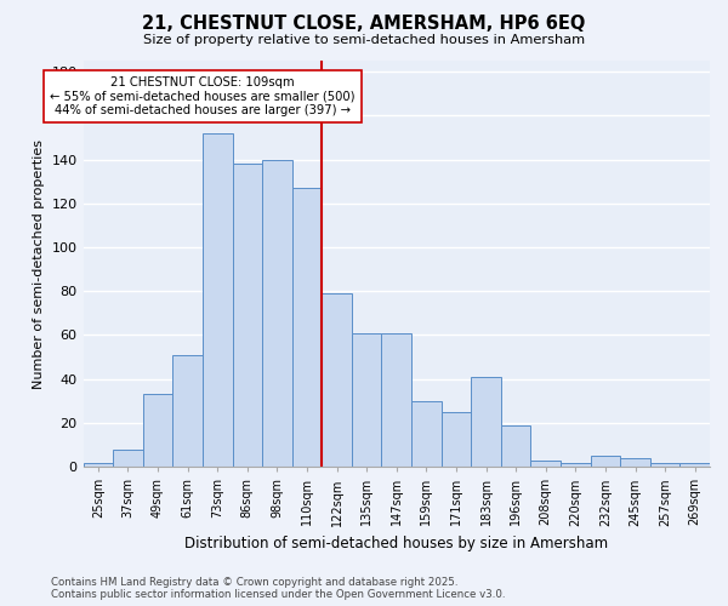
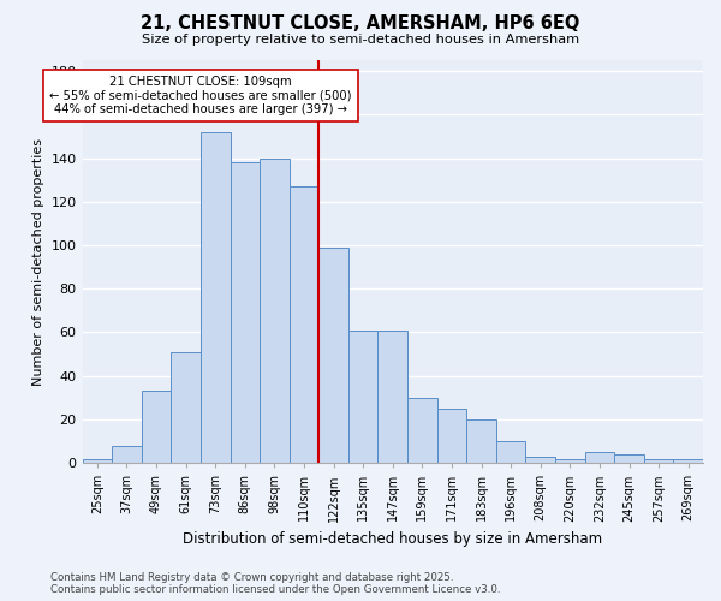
122sqm: 79 -> 99
183sqm: 41 -> 20
196sqm: 19 -> 10
